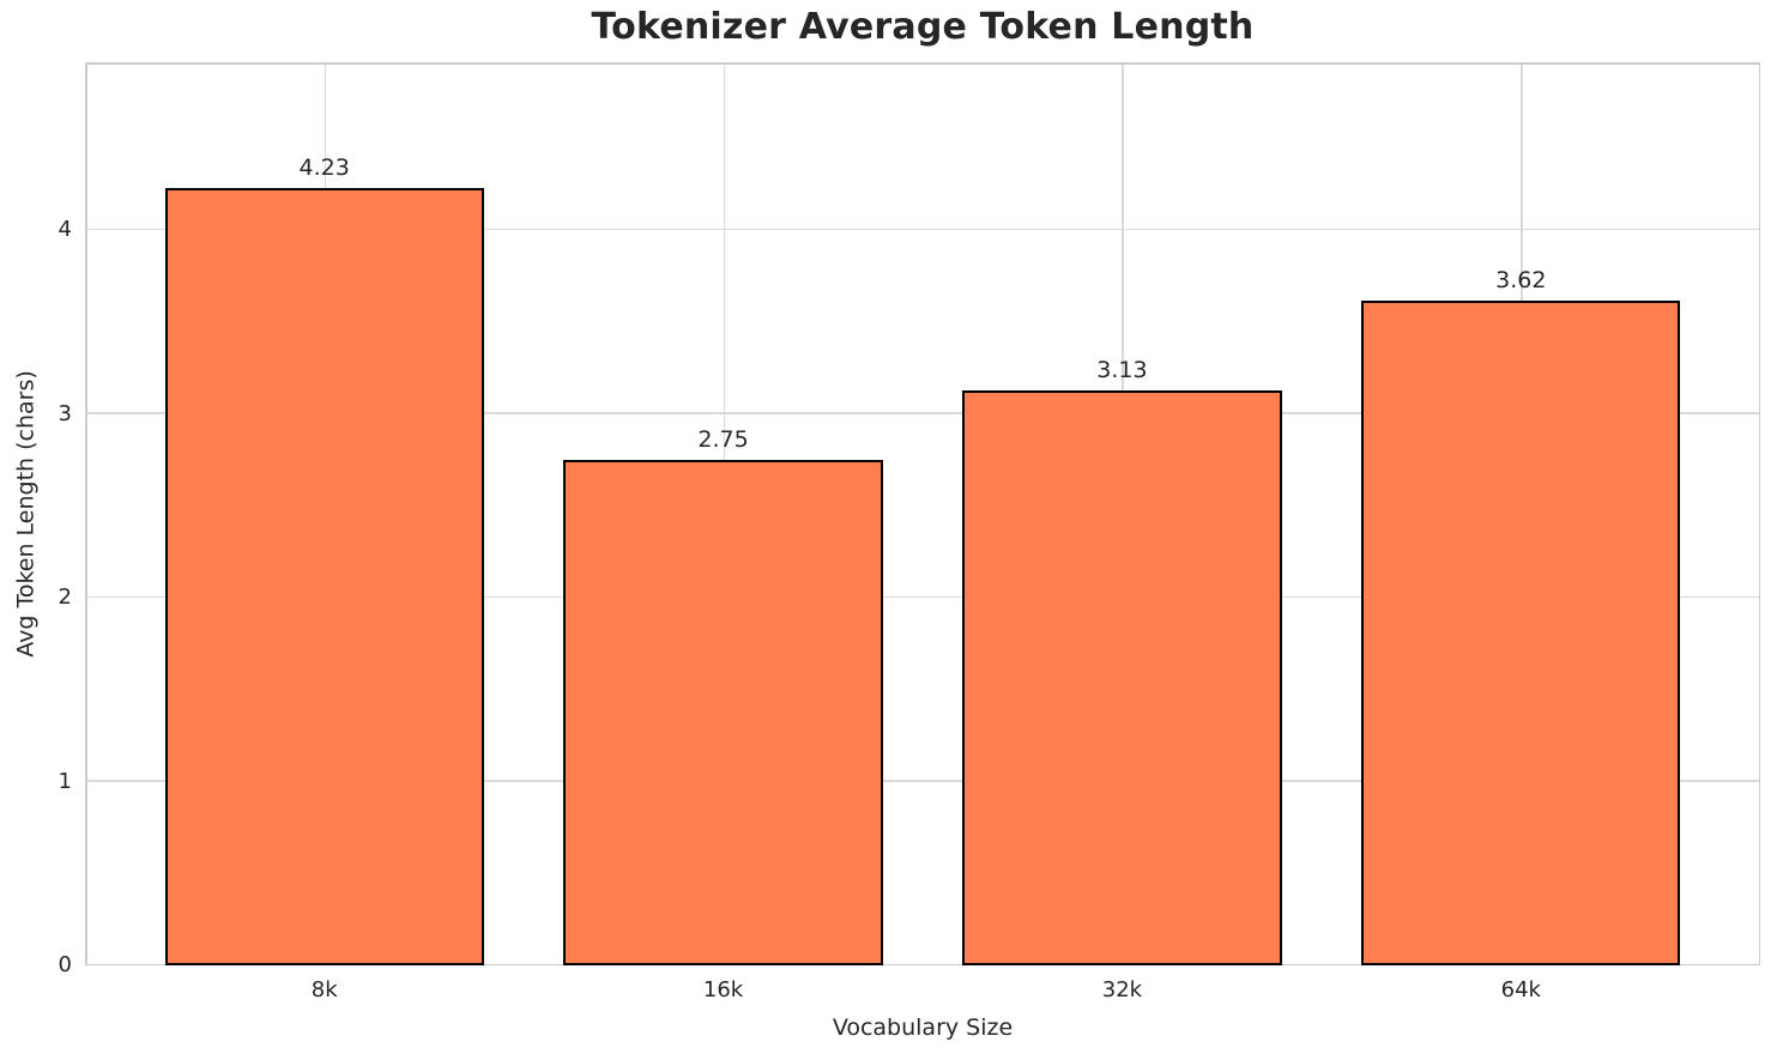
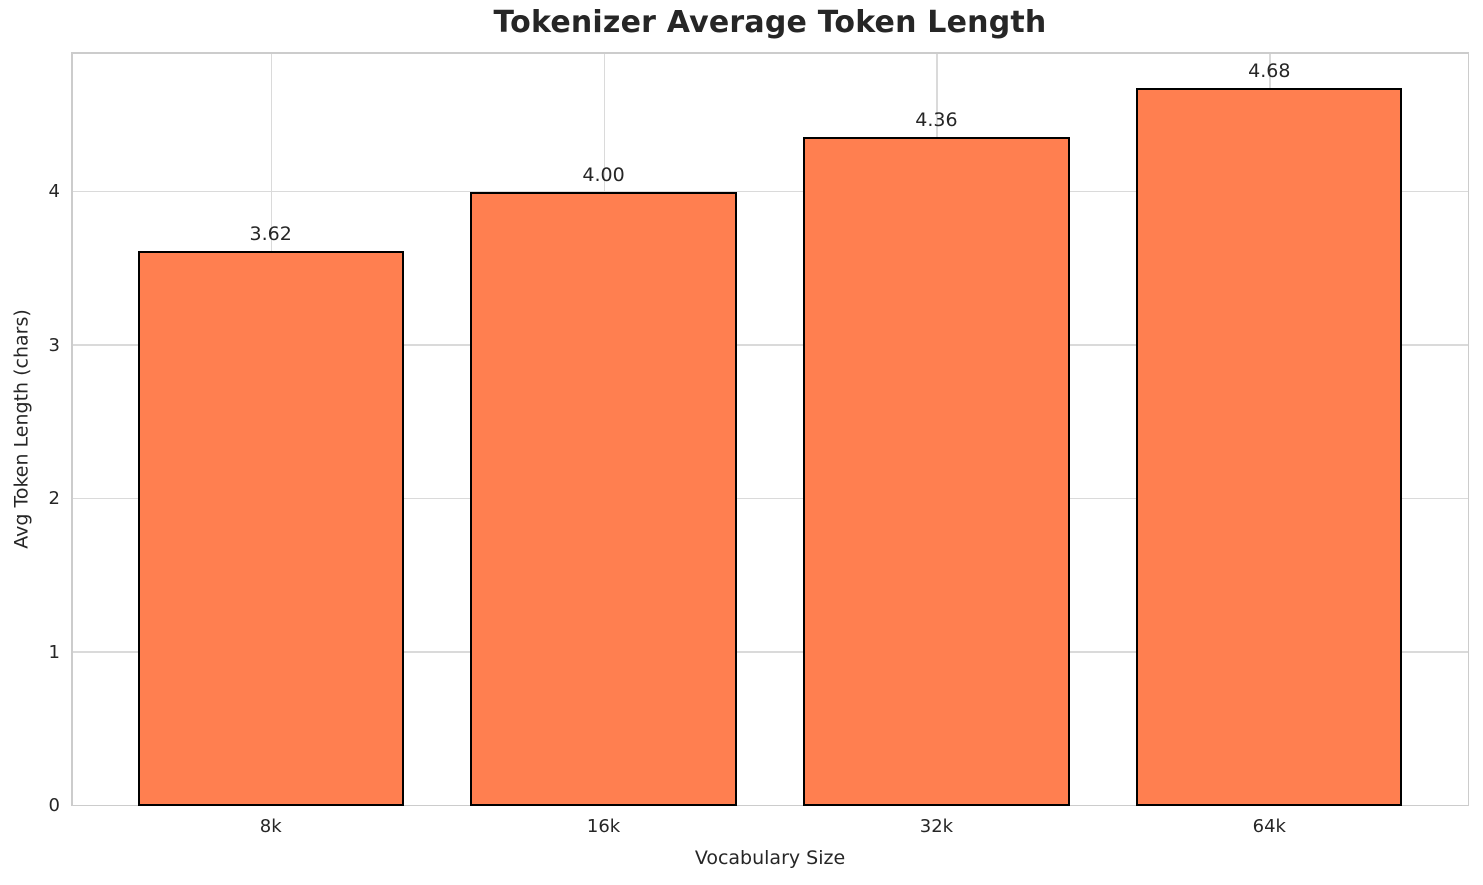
8k: 4.23 -> 3.62
16k: 2.75 -> 4.00
32k: 3.13 -> 4.36
64k: 3.62 -> 4.68
